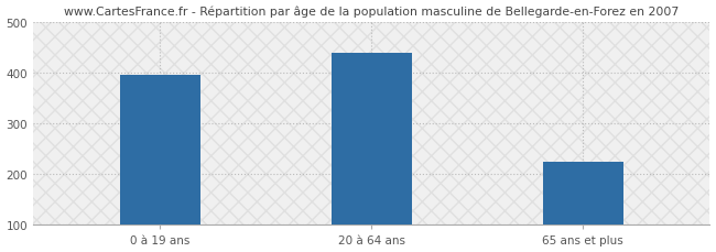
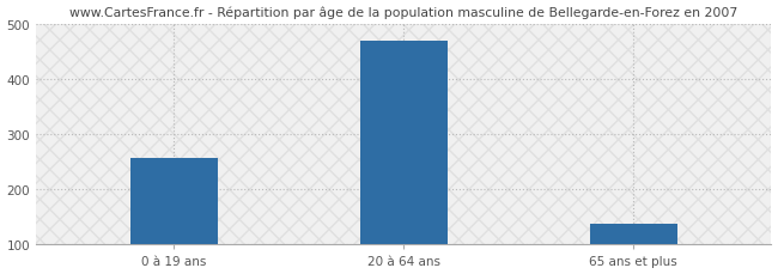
0 à 19 ans: 395 -> 258
20 à 64 ans: 440 -> 469
65 ans et plus: 225 -> 138
